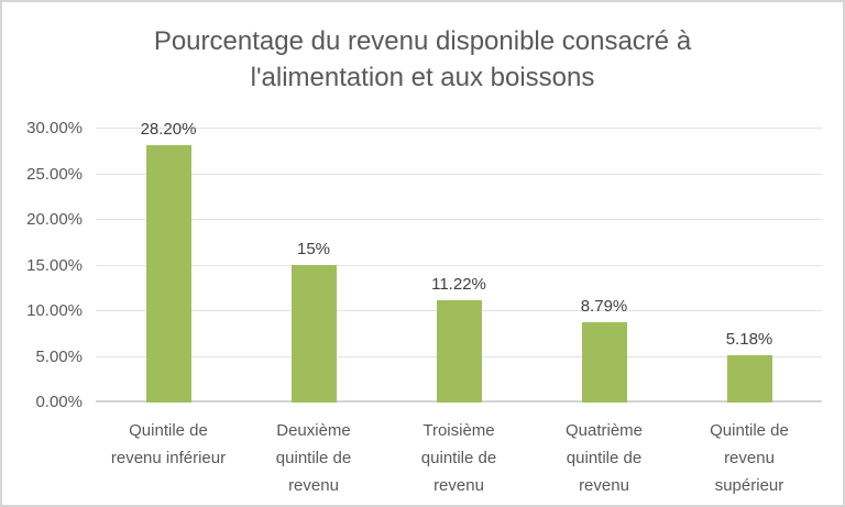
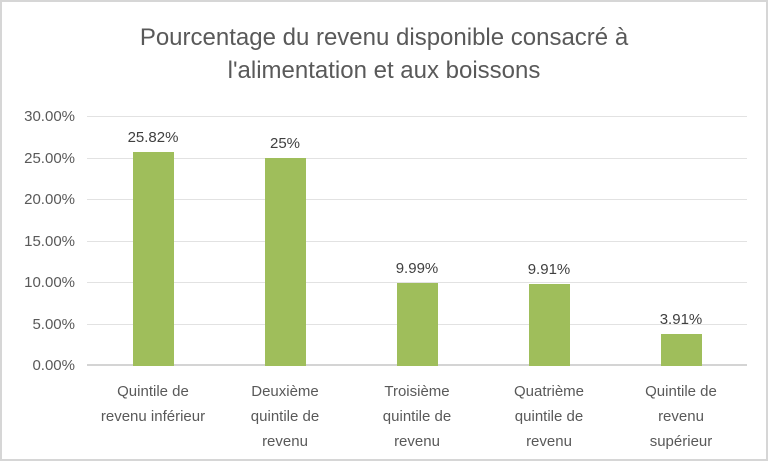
Quintile de revenu inférieur: 28.20% -> 25.82%
Deuxième quintile de revenu: 15% -> 25%
Troisième quintile de revenu: 11.22% -> 9.99%
Quatrième quintile de revenu: 8.79% -> 9.91%
Quintile de revenu supérieur: 5.18% -> 3.91%
